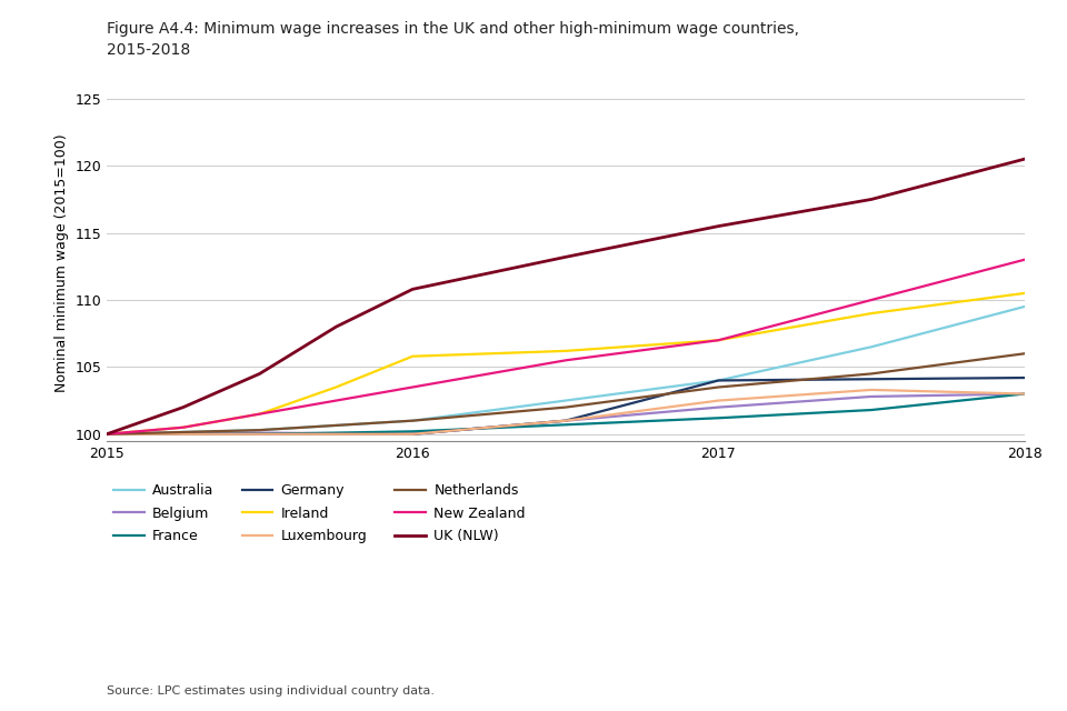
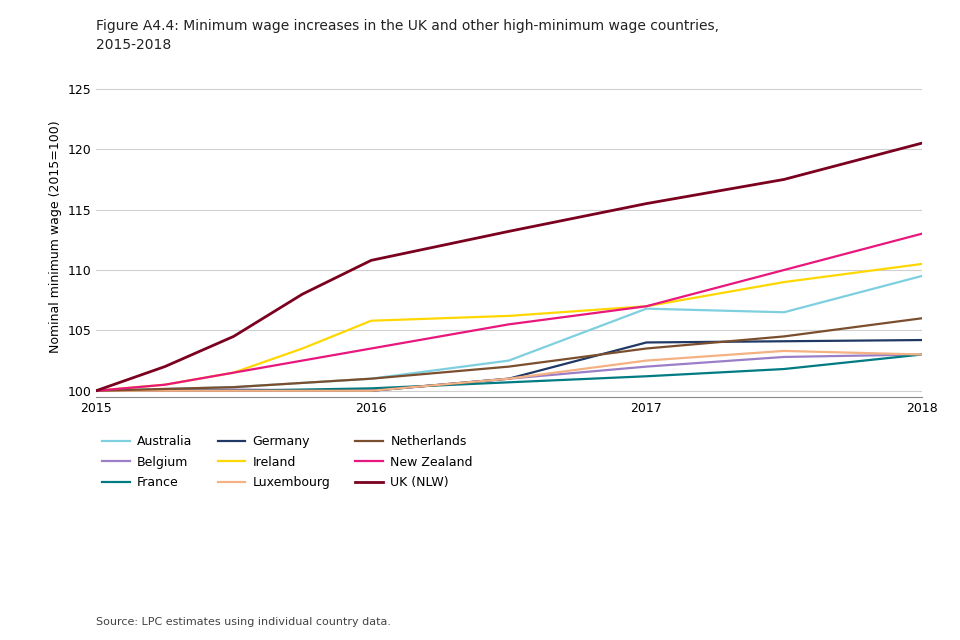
Australia/2017: 104.0 -> 106.8
